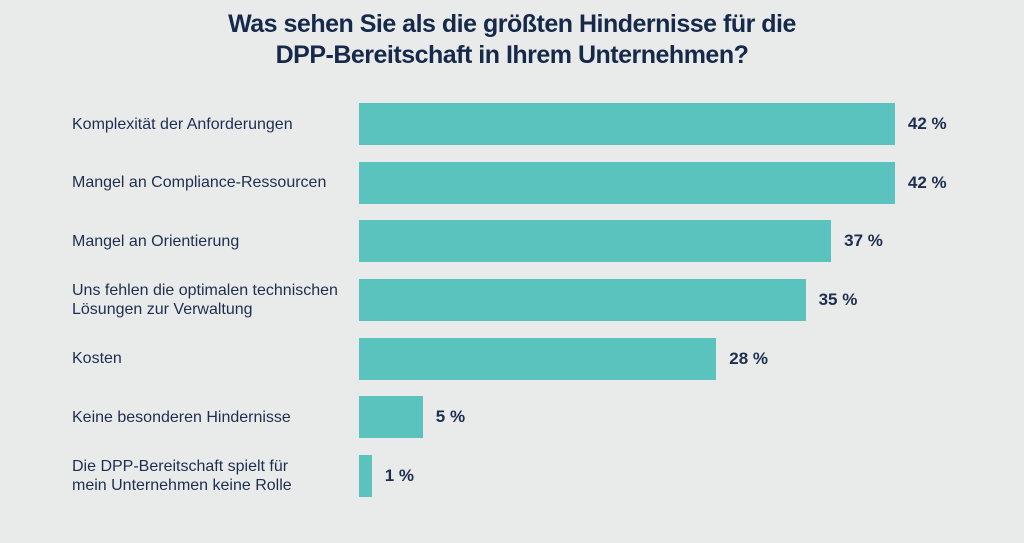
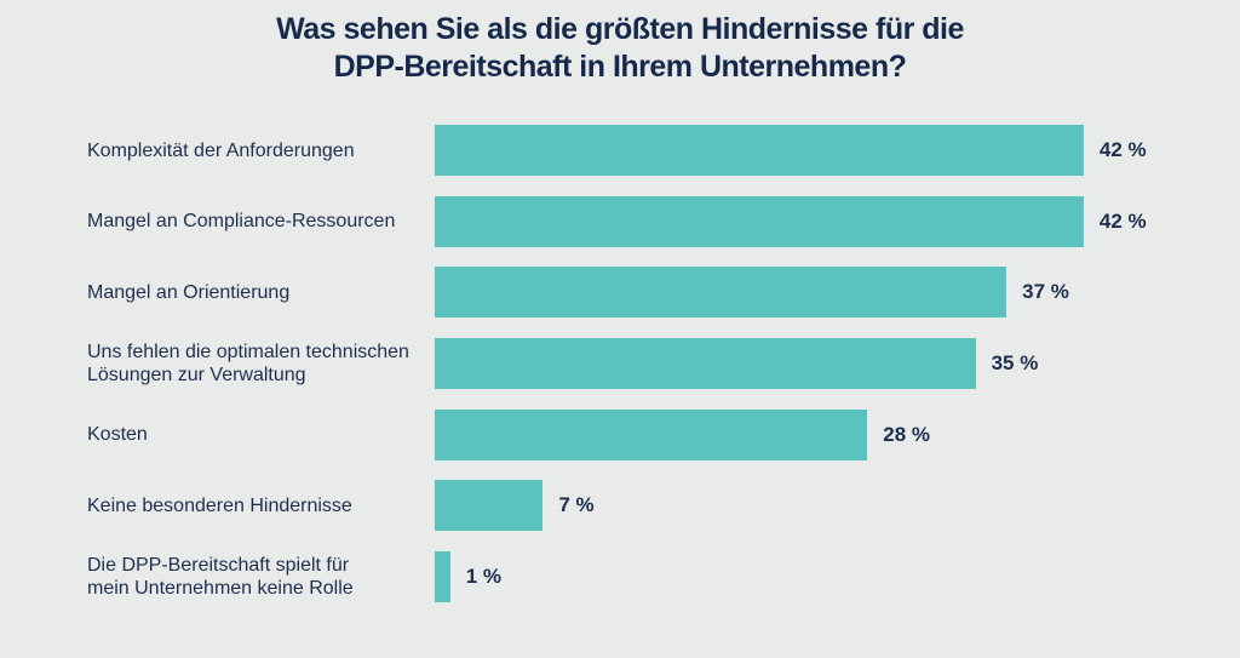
Keine besonderen Hindernisse: 5 -> 7
